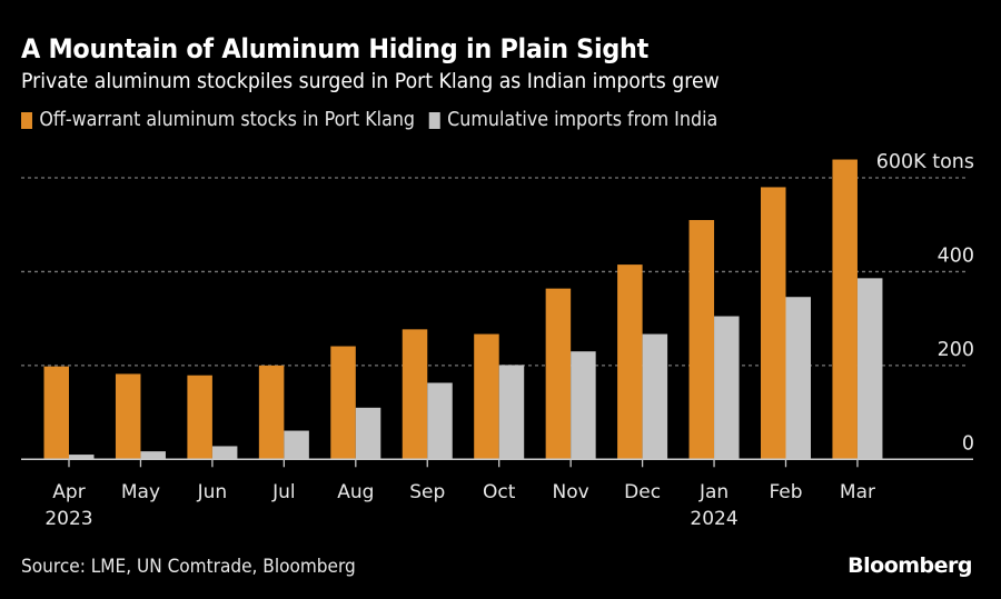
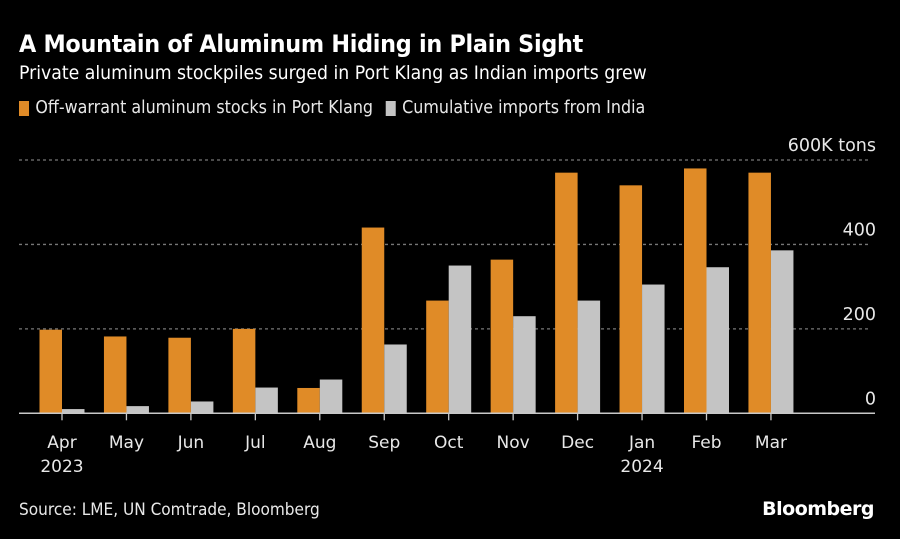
Off-warrant aluminum stocks in Port Klang/Aug: 240 -> 60
Cumulative imports from India/Aug: 110 -> 80
Off-warrant aluminum stocks in Port Klang/Sep: 280 -> 440
Cumulative imports from India/Oct: 200 -> 350
Off-warrant aluminum stocks in Port Klang/Dec: 420 -> 570
Off-warrant aluminum stocks in Port Klang/Jan: 510 -> 540
Off-warrant aluminum stocks in Port Klang/Mar: 640 -> 570
